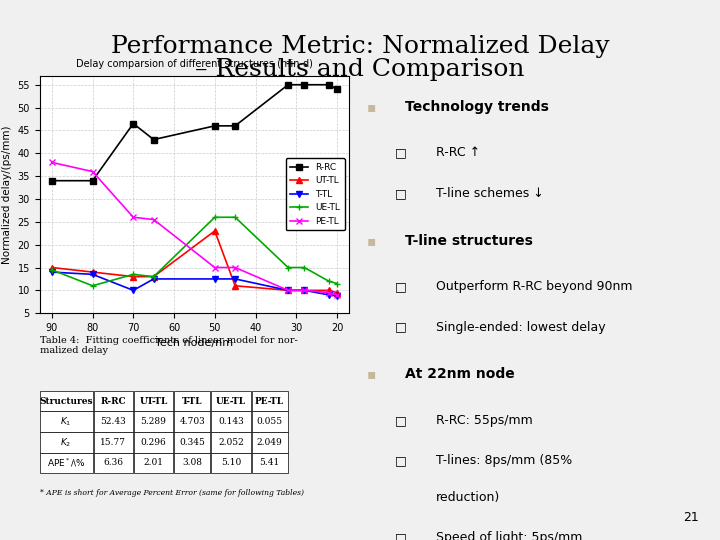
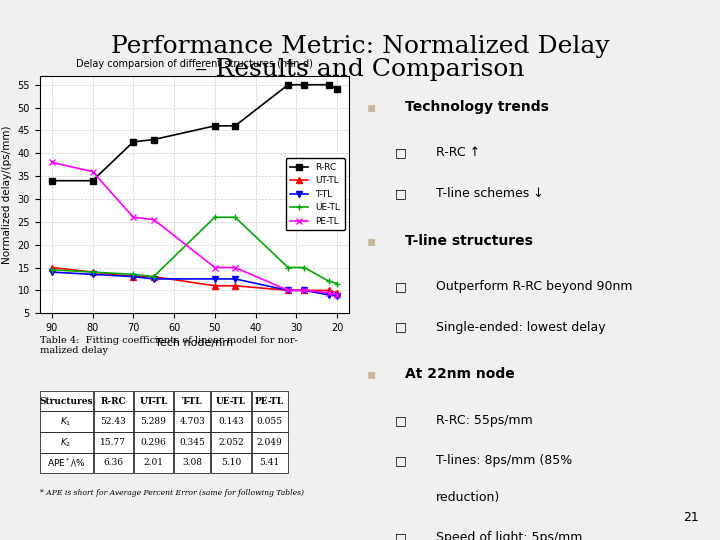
UE-TL/80: 11.0 -> 14.0
R-RC/70: 46.5 -> 42.5
T-TL/70: 10.0 -> 13.0
UT-TL/50: 23.0 -> 11.0
